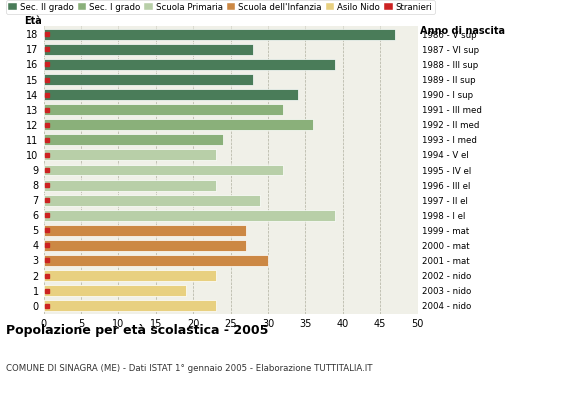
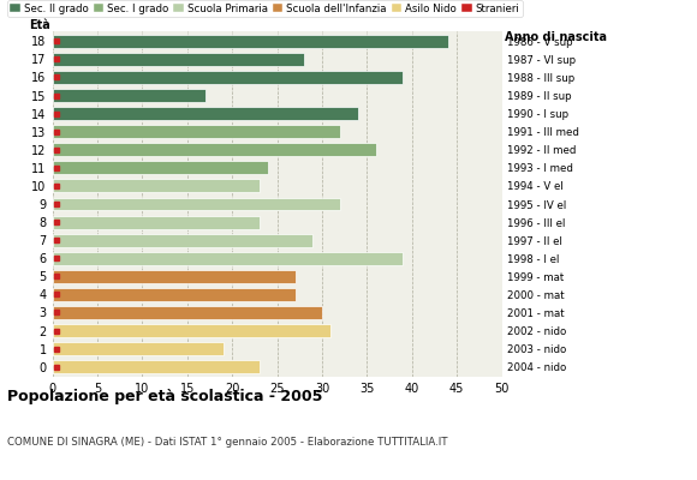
18: 47 -> 44
15: 28 -> 17
2: 23 -> 31
